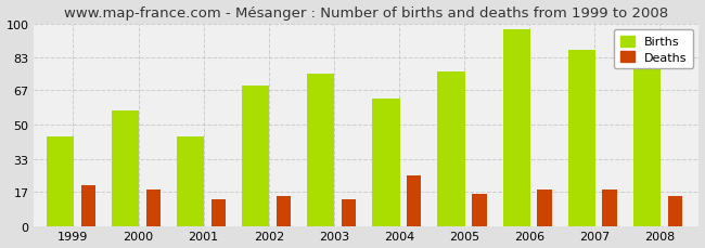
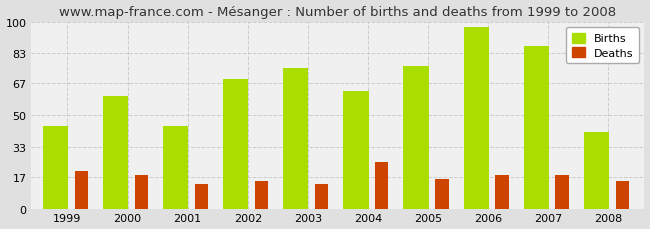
Births/2000: 57 -> 60
Births/2008: 79 -> 41
